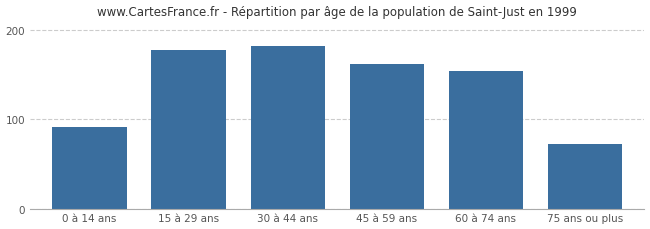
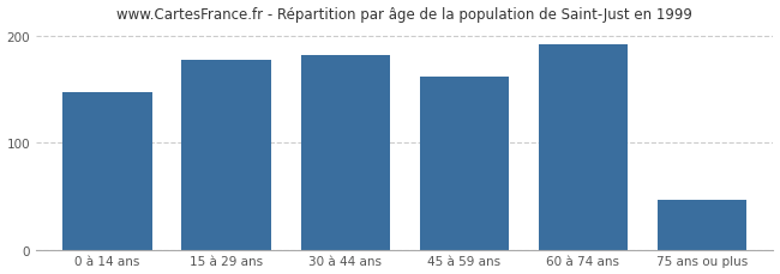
0 à 14 ans: 92 -> 148
60 à 74 ans: 154 -> 193
75 ans ou plus: 72 -> 47
